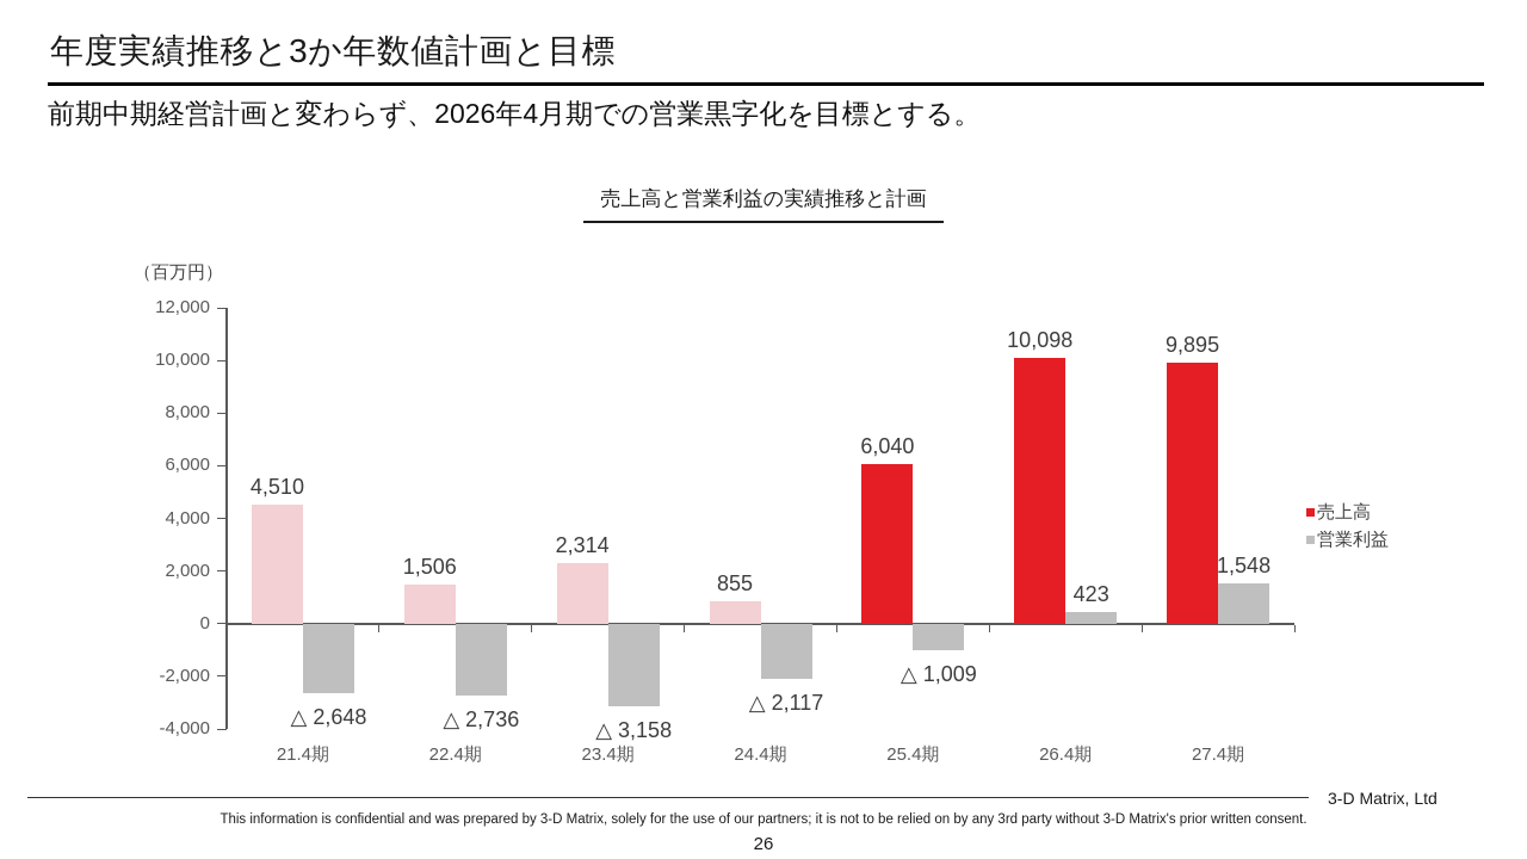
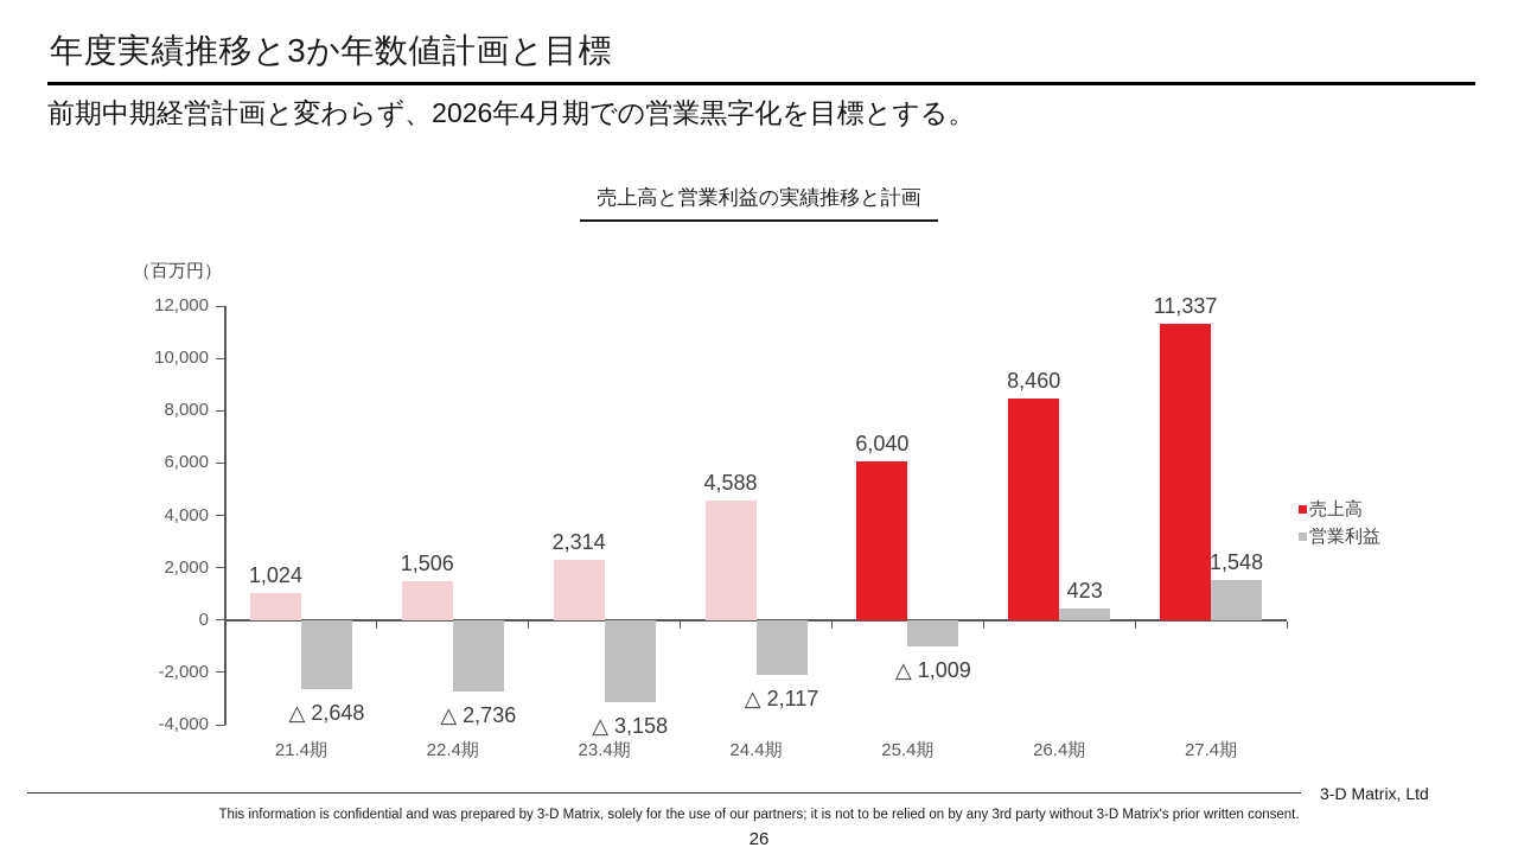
売上高/21.4期: 4,510 -> 1,024
売上高/24.4期: 855 -> 4,588
売上高/26.4期: 10,098 -> 8,460
売上高/27.4期: 9,895 -> 11,337
